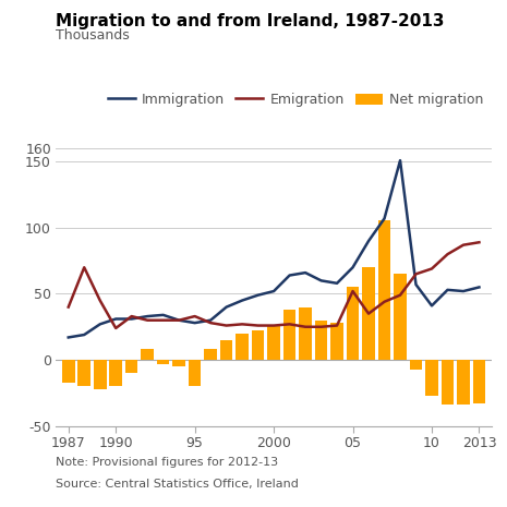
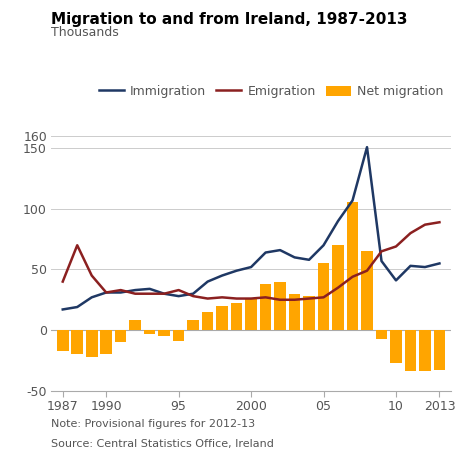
Emigration/1990: 24 -> 31
Net migration/95: -20 -> -9
Emigration/05: 52 -> 27
